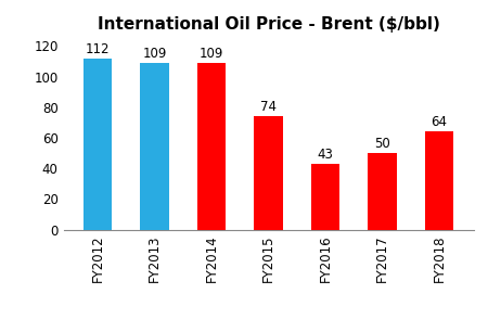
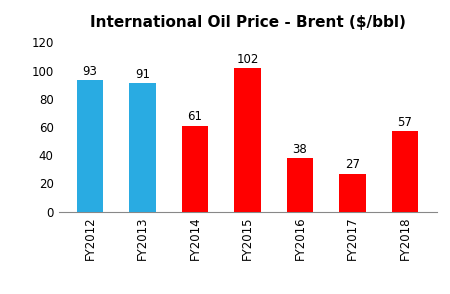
FY2012: 112 -> 93
FY2013: 109 -> 91
FY2014: 109 -> 61
FY2015: 74 -> 102
FY2016: 43 -> 38
FY2017: 50 -> 27
FY2018: 64 -> 57
